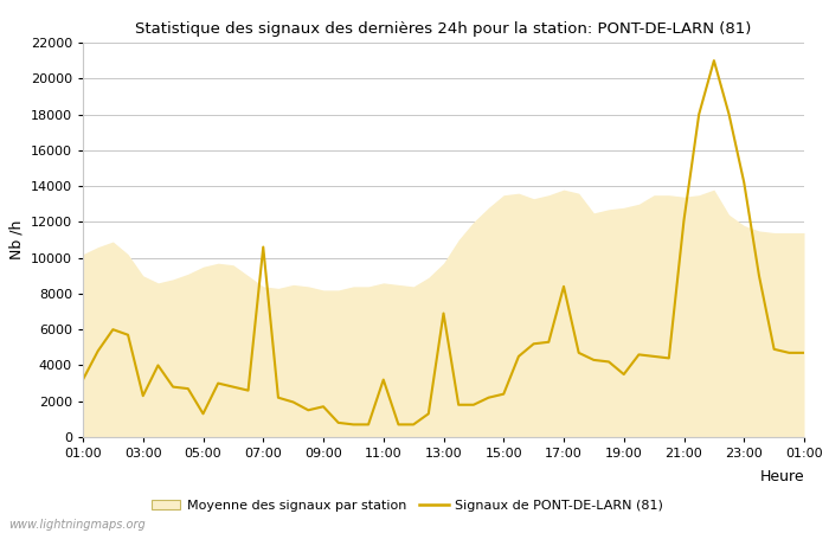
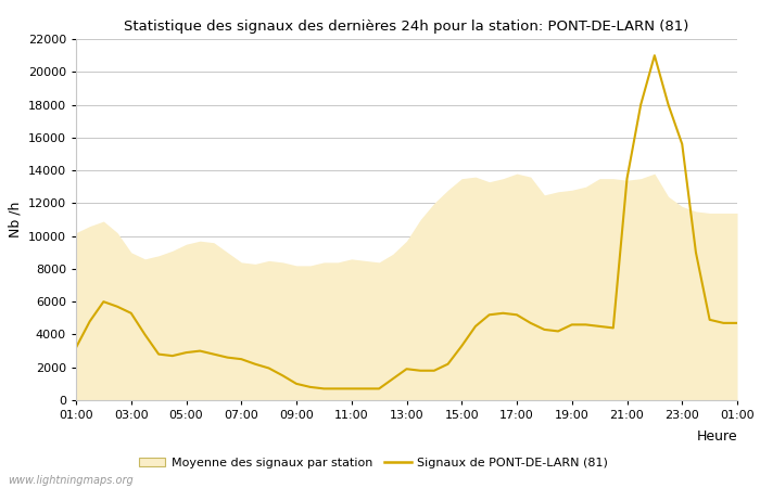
Signaux de PONT-DE-LARN (81)/03:00: 2300 -> 5300
Signaux de PONT-DE-LARN (81)/05:00: 1300 -> 2900
Signaux de PONT-DE-LARN (81)/07:00: 10600 -> 2500
Signaux de PONT-DE-LARN (81)/09:00: 1700 -> 1000
Signaux de PONT-DE-LARN (81)/11:00: 3200 -> 700
Signaux de PONT-DE-LARN (81)/13:00: 6900 -> 1900
Signaux de PONT-DE-LARN (81)/15:00: 2400 -> 3300
Signaux de PONT-DE-LARN (81)/17:00: 8400 -> 5200
Signaux de PONT-DE-LARN (81)/19:00: 3500 -> 4600
Signaux de PONT-DE-LARN (81)/21:00: 12100 -> 13500
Signaux de PONT-DE-LARN (81)/23:00: 14200 -> 15600
